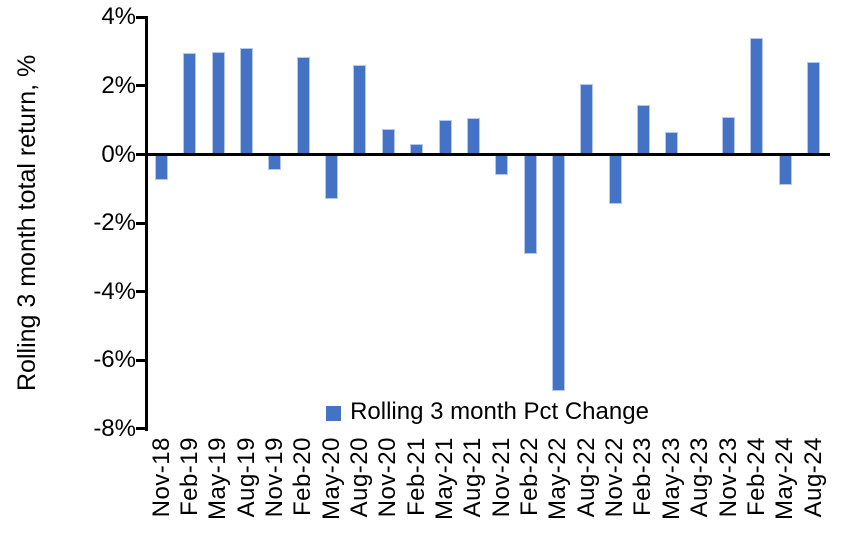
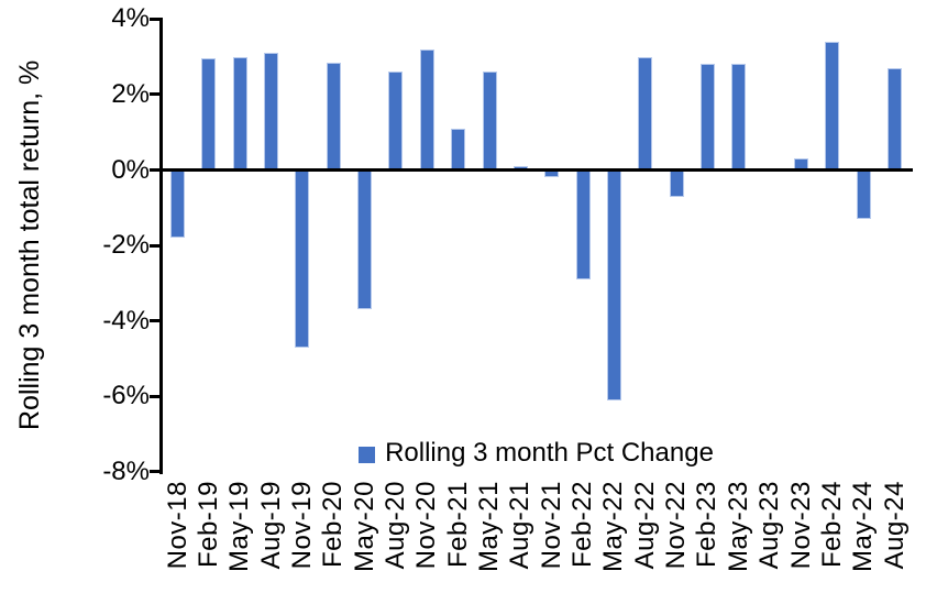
Nov-18: -0.8% -> -1.8%
Nov-19: -0.5% -> -4.7%
May-20: -1.3% -> -3.7%
Nov-20: 0.8% -> 3.2%
Feb-21: 0.3% -> 1.1%
May-21: 1.0% -> 2.6%
Aug-21: 1.1% -> 0.1%
Nov-21: -0.6% -> -0.2%
May-22: -6.9% -> -6.1%
Aug-22: 2.0% -> 3.0%
Nov-22: -1.4% -> -0.7%
Feb-23: 1.4% -> 2.8%
May-23: 0.7% -> 2.8%
Nov-23: 1.1% -> 0.3%
May-24: -0.9% -> -1.3%
